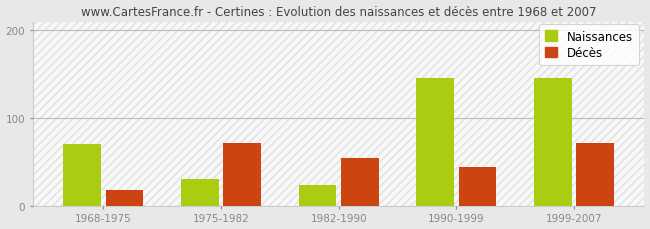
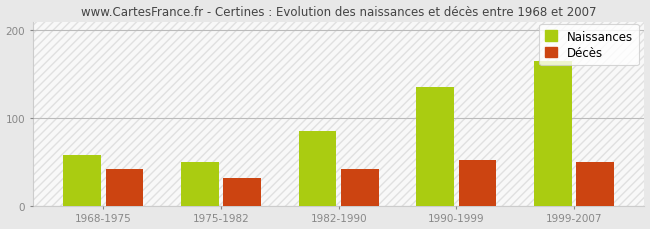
Naissances/1968-1975: 70 -> 58
Décès/1968-1975: 18 -> 42
Naissances/1975-1982: 30 -> 50
Décès/1975-1982: 72 -> 32
Naissances/1982-1990: 24 -> 85
Décès/1982-1990: 54 -> 42
Naissances/1990-1999: 146 -> 135
Décès/1990-1999: 44 -> 52
Naissances/1999-2007: 146 -> 165
Décès/1999-2007: 72 -> 50
